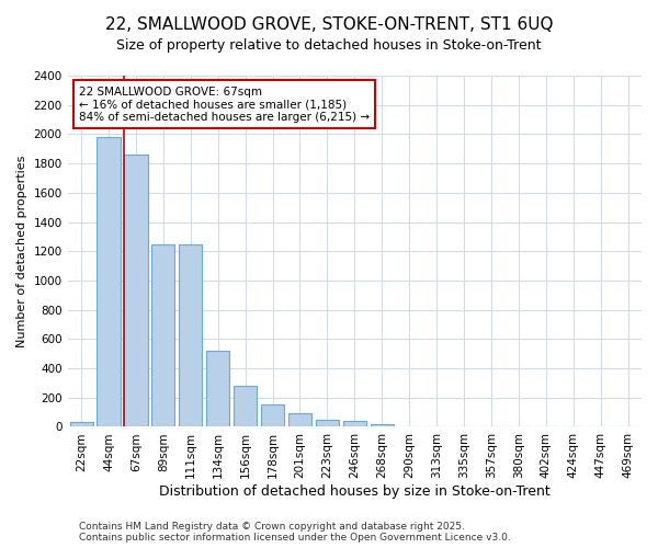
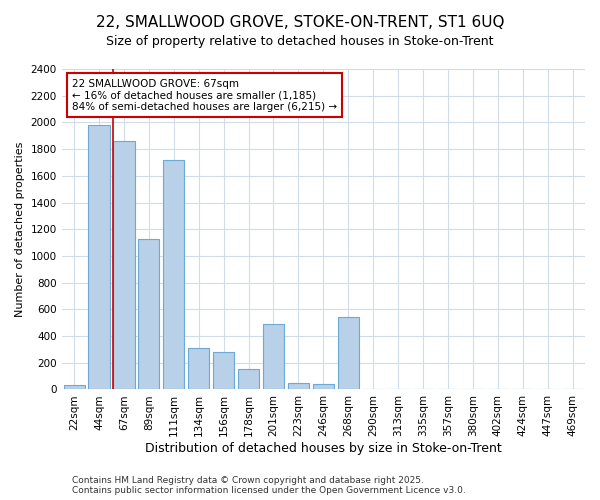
89sqm: 1250 -> 1130
111sqm: 1250 -> 1720
134sqm: 520 -> 310
201sqm: 90 -> 490
268sqm: 20 -> 540
